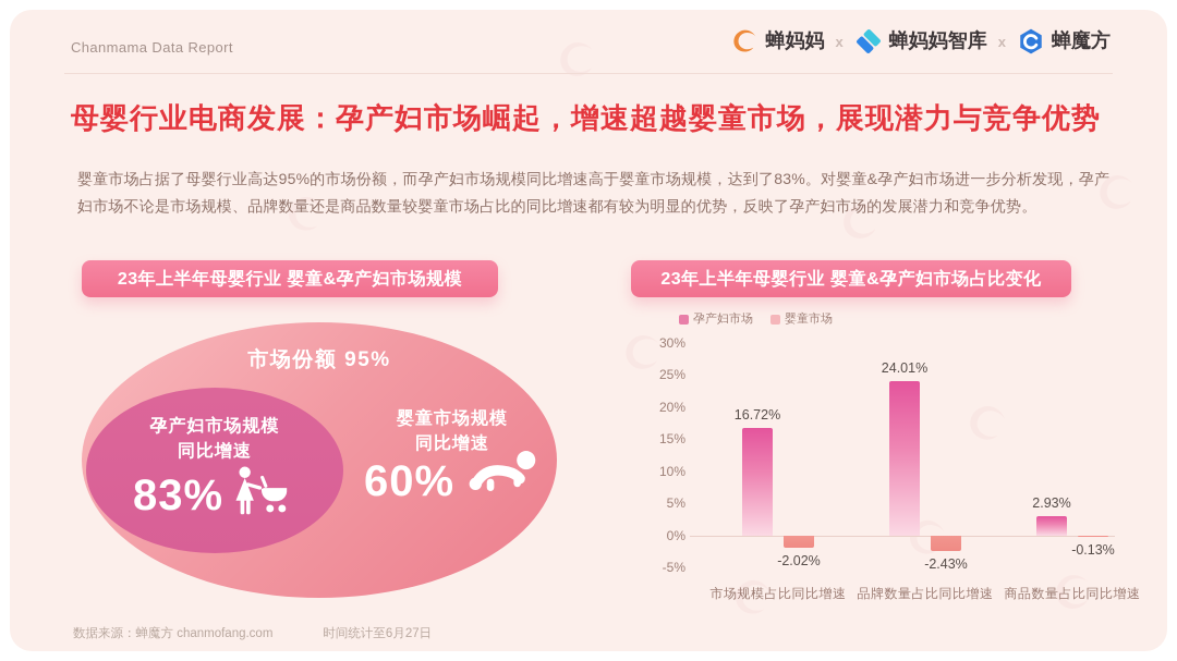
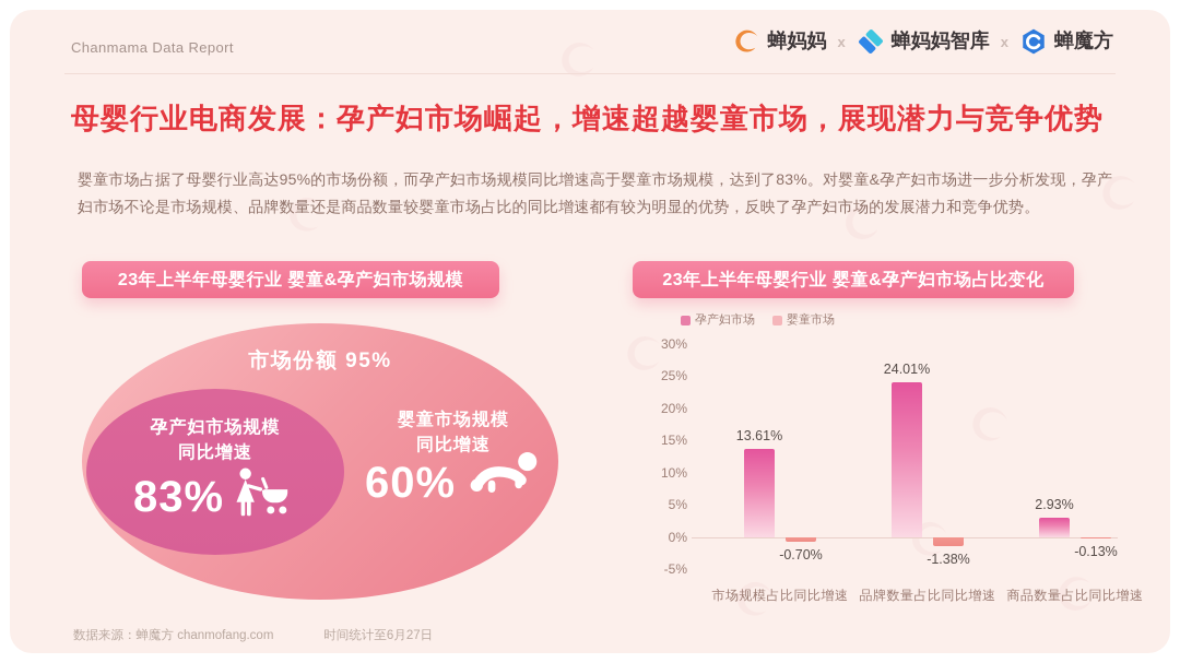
孕产妇市场/市场规模占比同比增速: 16.72% -> 13.61%
婴童市场/市场规模占比同比增速: -2.02% -> -0.70%
婴童市场/品牌数量占比同比增速: -2.43% -> -1.38%
